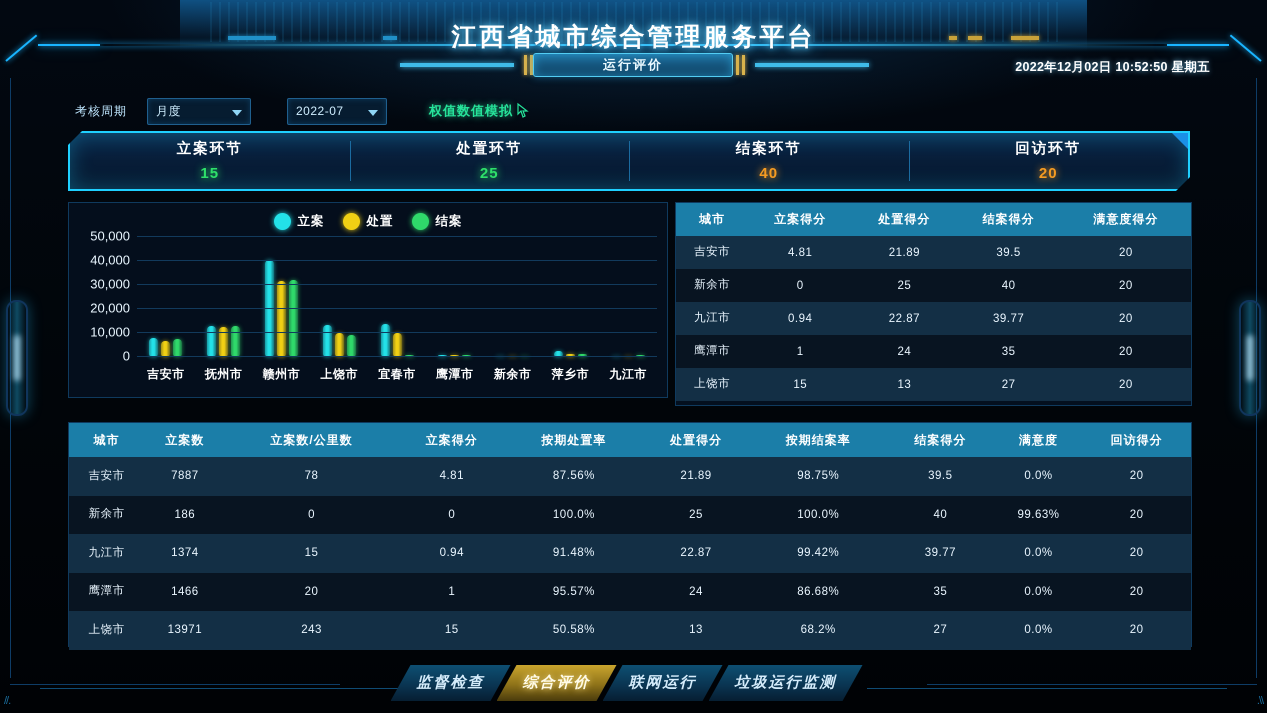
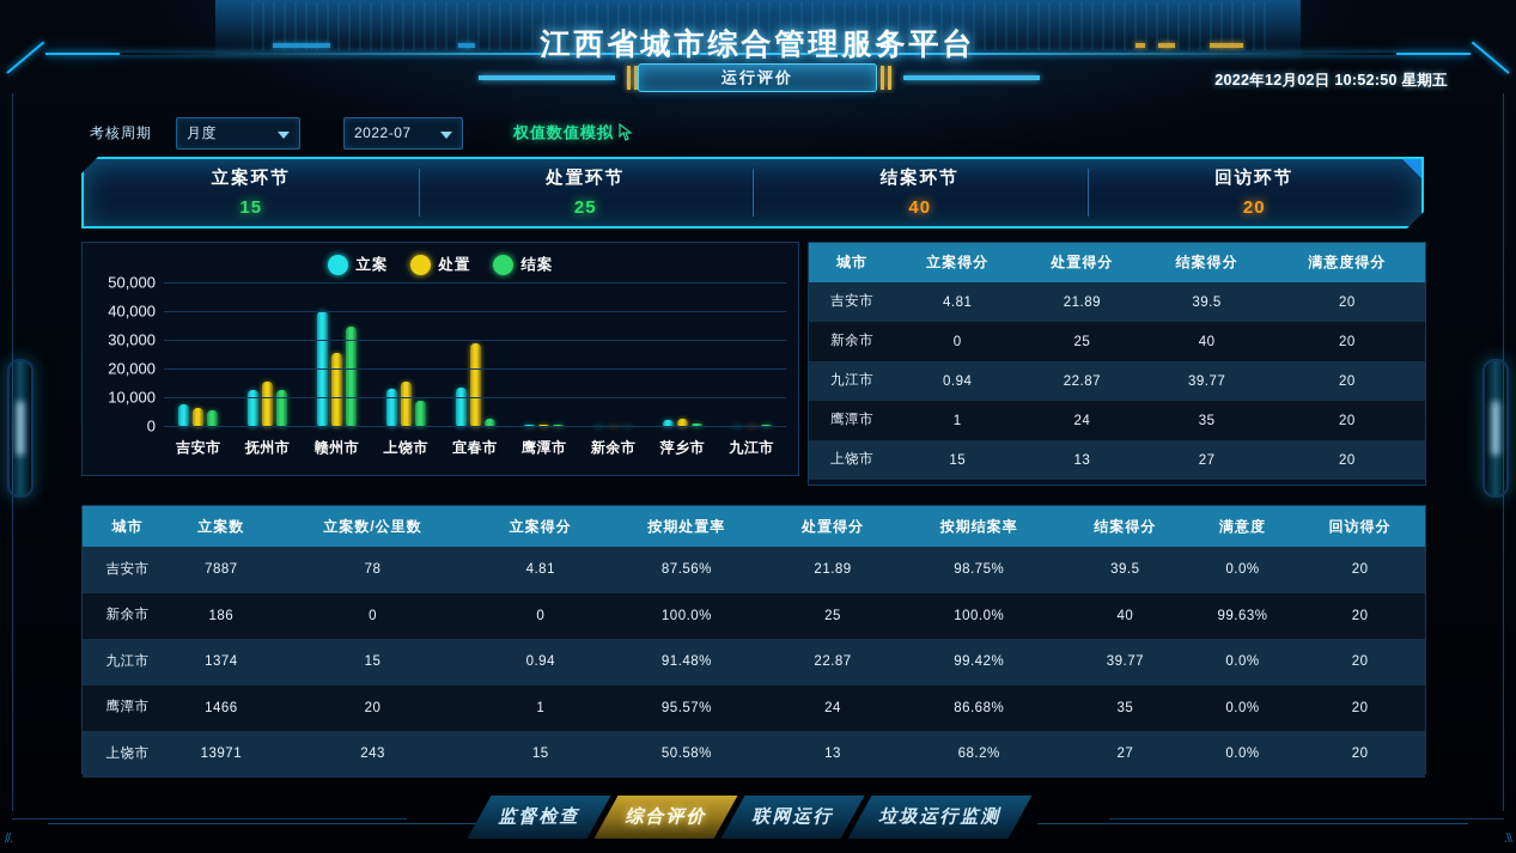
结案/吉安市: 8000 -> 6000
处置/抚州市: 12000 -> 16000
处置/赣州市: 32000 -> 26000
结案/赣州市: 32000 -> 35000
处置/上饶市: 10000 -> 16000
处置/宜春市: 10000 -> 29000
结案/宜春市: 1000 -> 3000
处置/萍乡市: 1000 -> 3000
